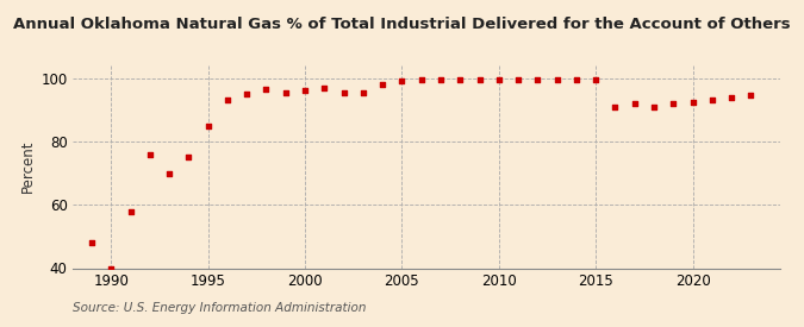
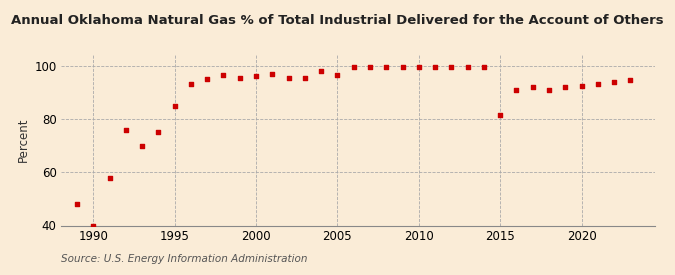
2005: 99.0 -> 96.5
2015: 99.5 -> 81.5
